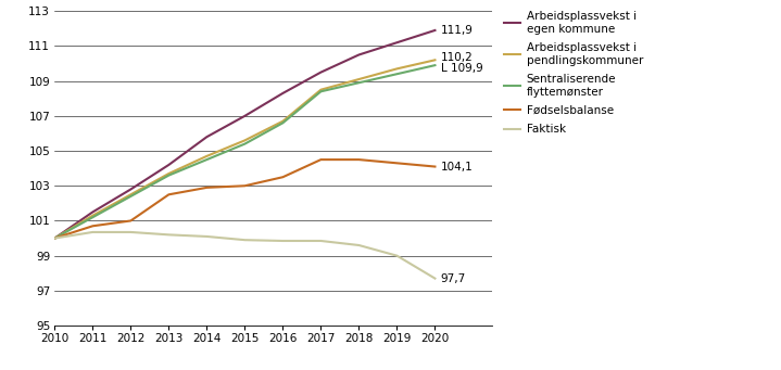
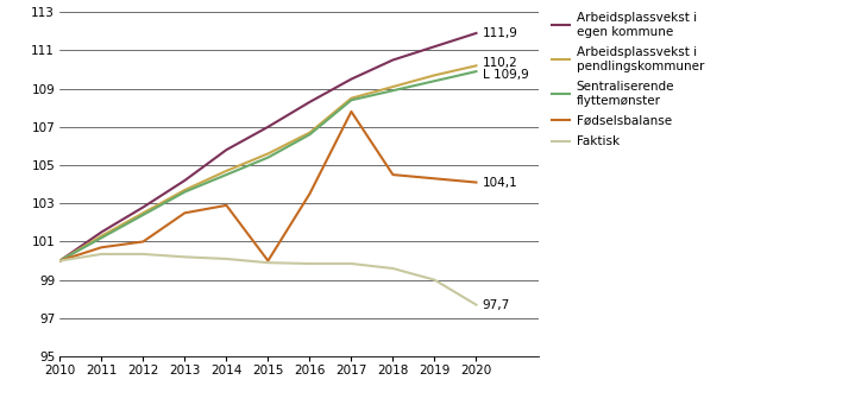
Fødselsbalanse/2015: 103.0 -> 100.0
Fødselsbalanse/2017: 104.5 -> 107.8
